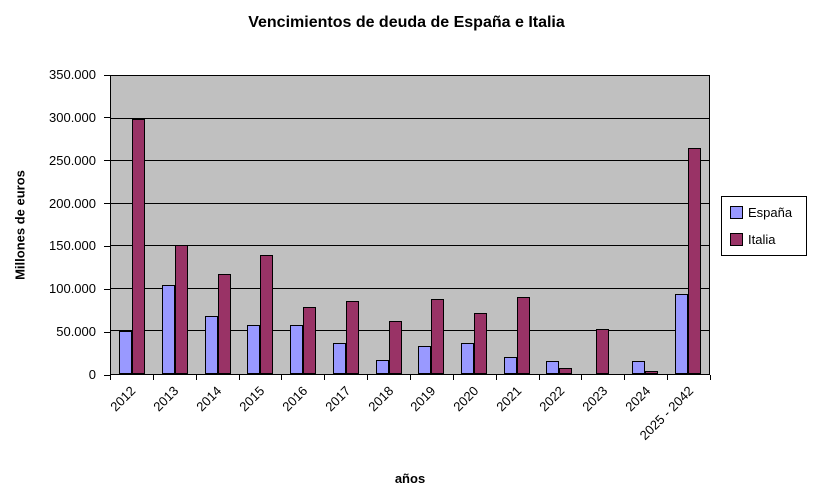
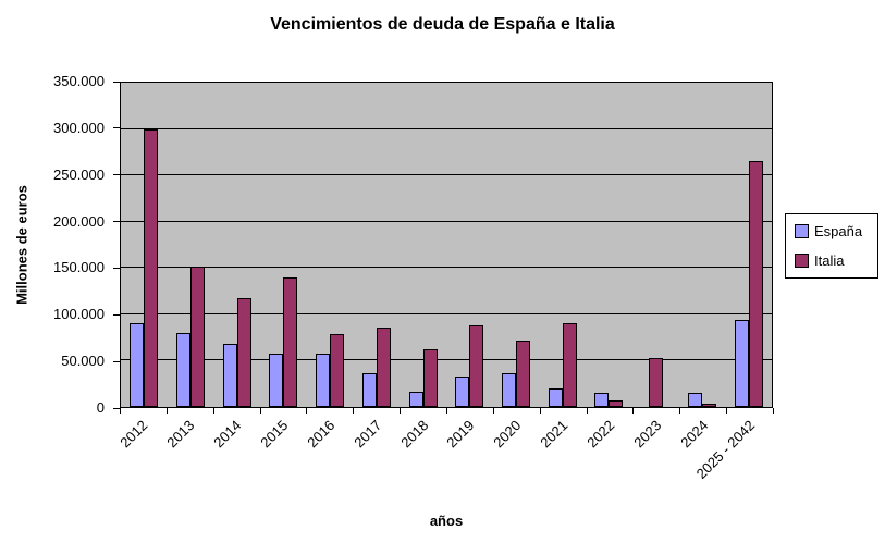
España/2012: 50000 -> 90000
España/2013: 100000 -> 80000
